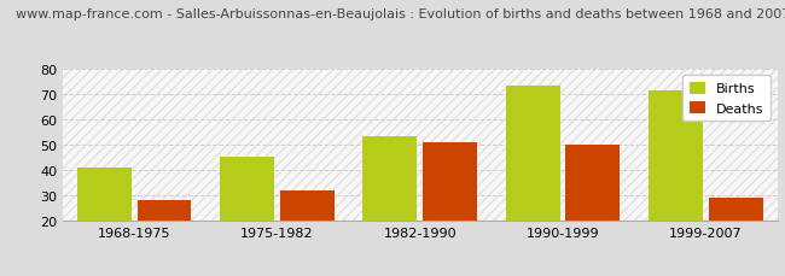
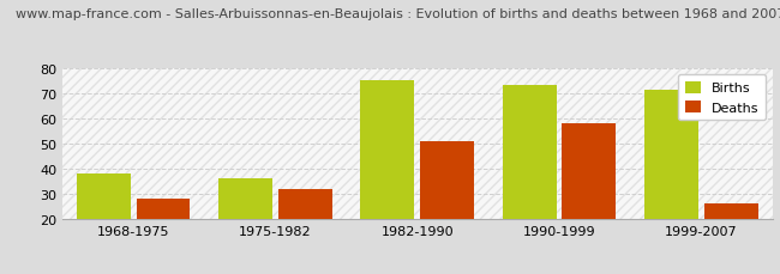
Births/1968-1975: 41 -> 38
Births/1975-1982: 45 -> 36
Births/1982-1990: 53 -> 75
Deaths/1990-1999: 50 -> 58
Deaths/1999-2007: 29 -> 26
